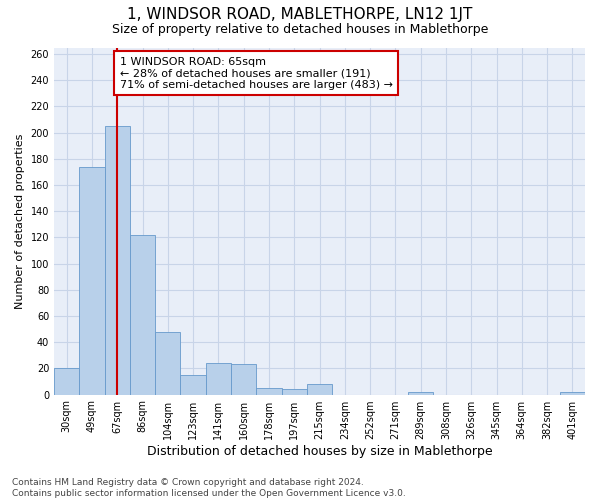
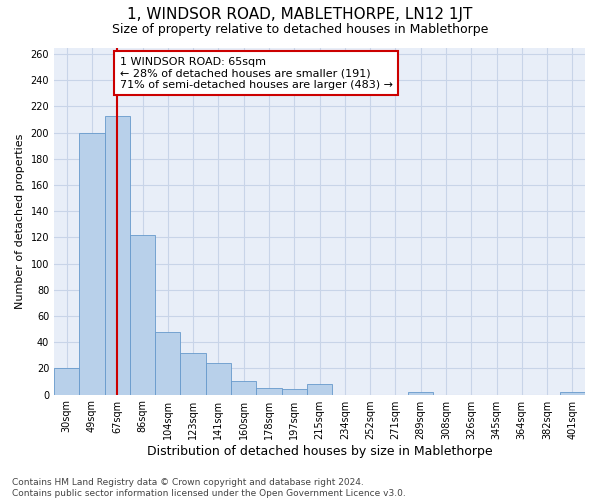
49sqm: 174 -> 200
67sqm: 205 -> 213
123sqm: 15 -> 32
160sqm: 23 -> 10
